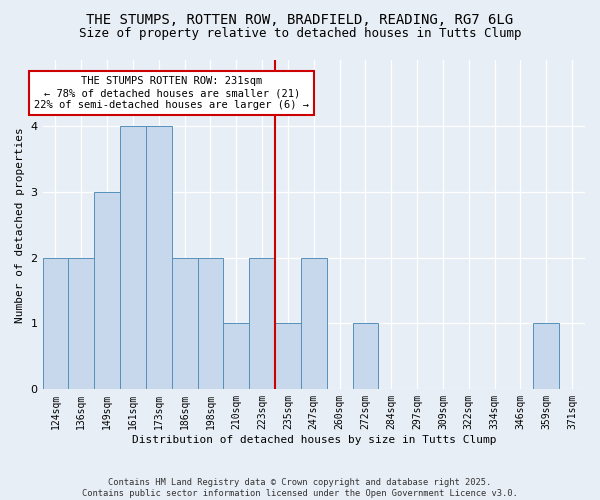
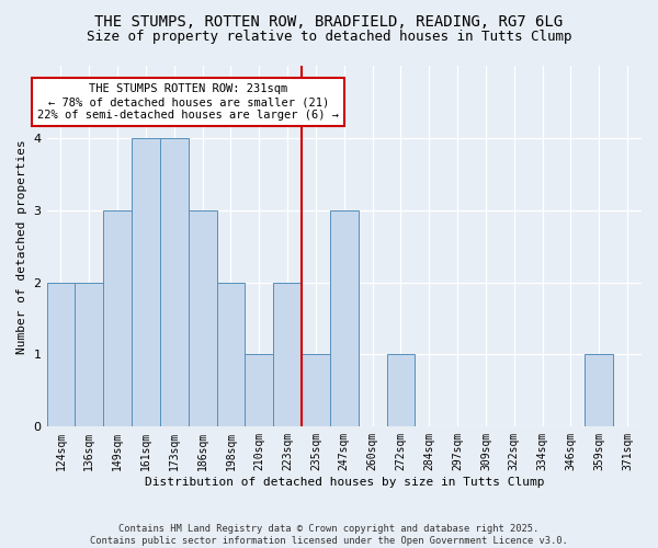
186sqm: 2 -> 3
247sqm: 2 -> 3
